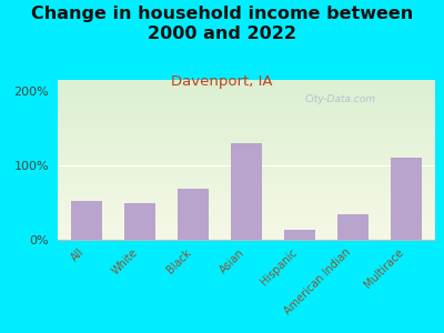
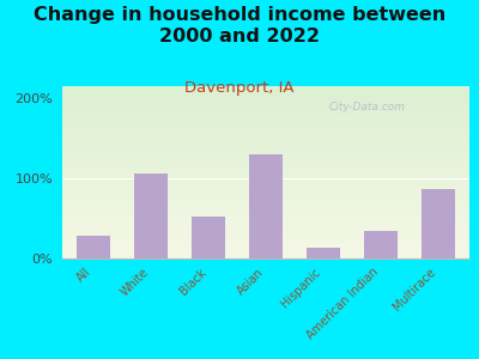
All: 52% -> 28%
White: 50% -> 106%
Black: 68% -> 52%
Multirace: 110% -> 86%
